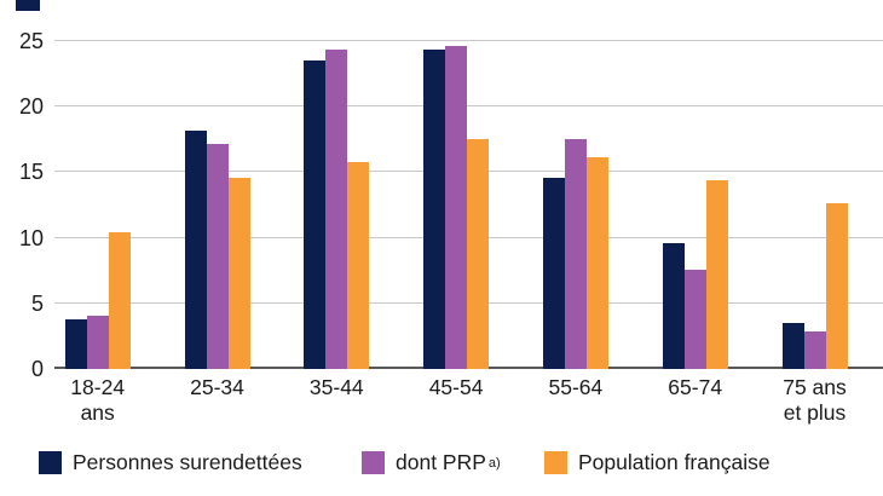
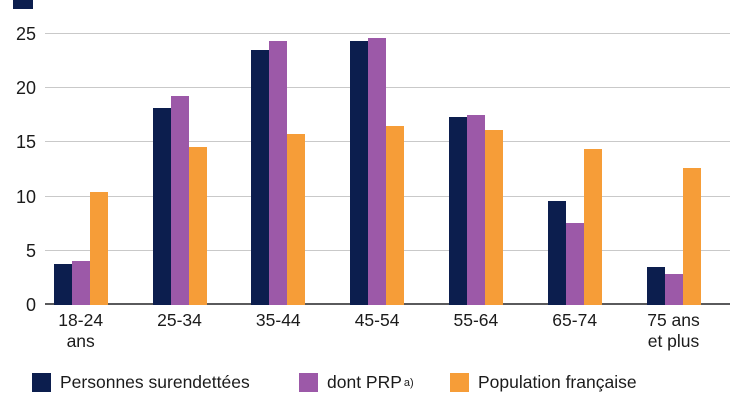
dont PRP/25-34: 17.2 -> 19.3
Population française/45-54: 17.5 -> 16.5
Personnes surendettées/55-64: 14.6 -> 17.3
